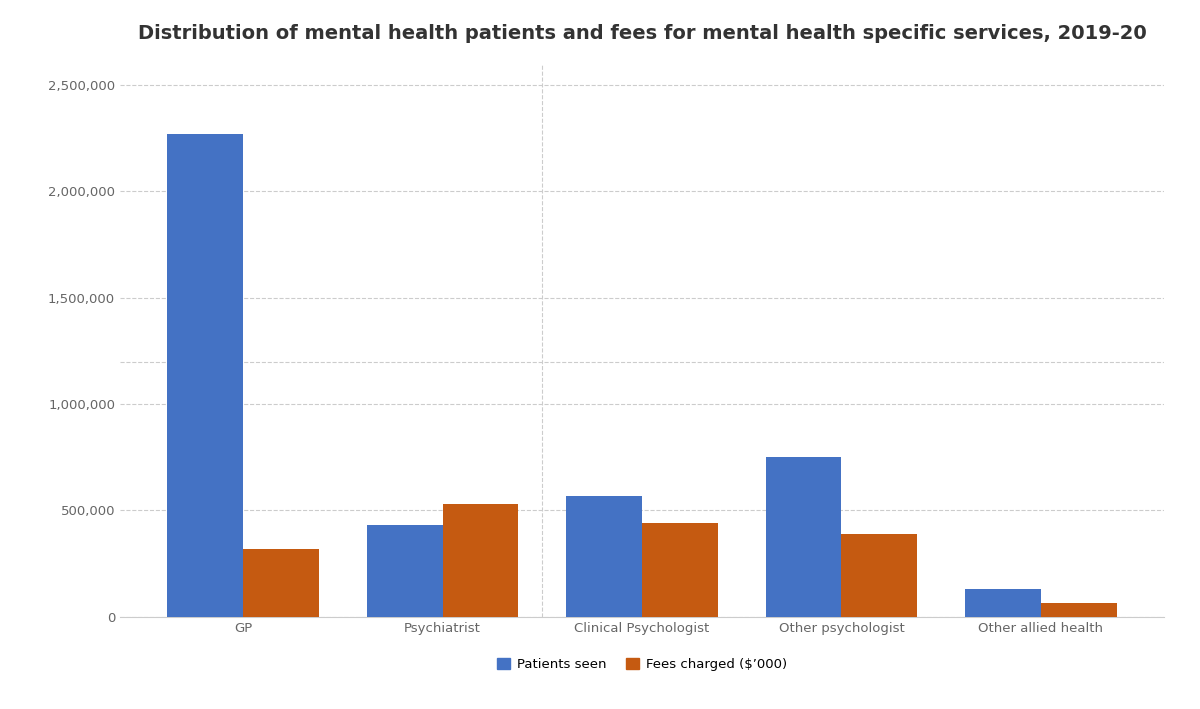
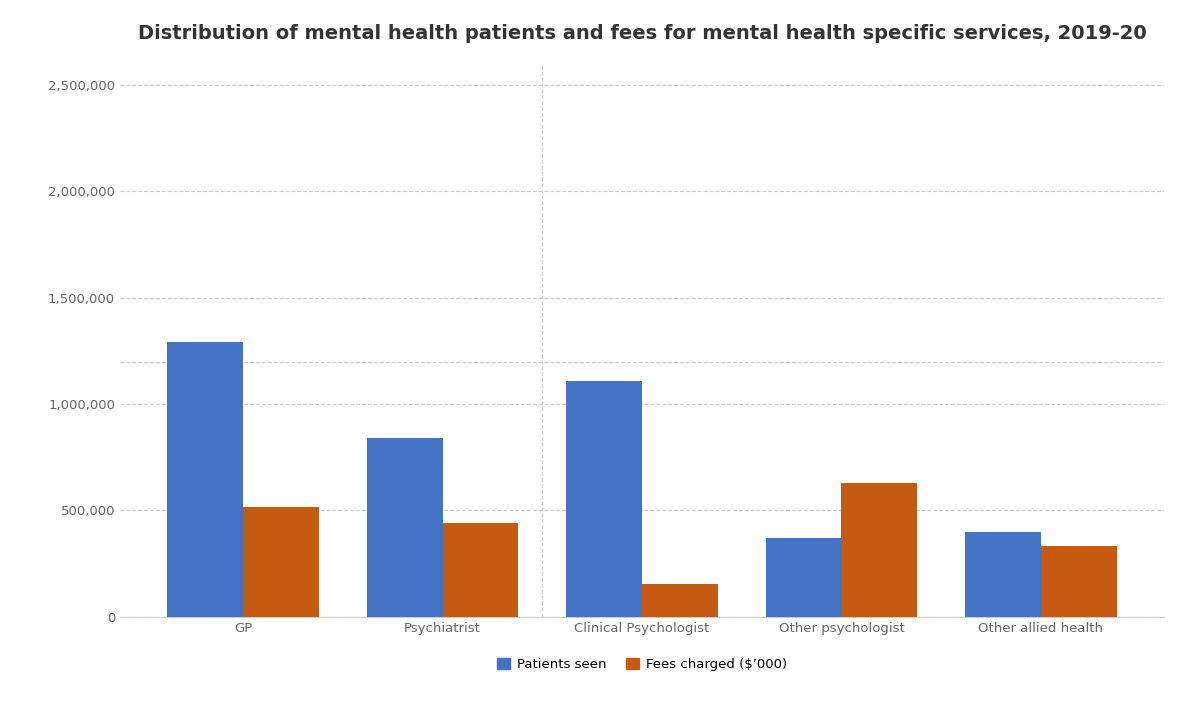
Patients seen/GP: 2,270,000 -> 1,290,000
Fees charged ($’000)/GP: 320,000 -> 515,000
Patients seen/Psychiatrist: 430,000 -> 840,000
Fees charged ($’000)/Psychiatrist: 530,000 -> 440,000
Patients seen/Clinical Psychologist: 570,000 -> 1,110,000
Fees charged ($’000)/Clinical Psychologist: 440,000 -> 155,000
Patients seen/Other psychologist: 750,000 -> 370,000
Fees charged ($’000)/Other psychologist: 390,000 -> 630,000
Patients seen/Other allied health: 130,000 -> 400,000
Fees charged ($’000)/Other allied health: 65,000 -> 335,000
